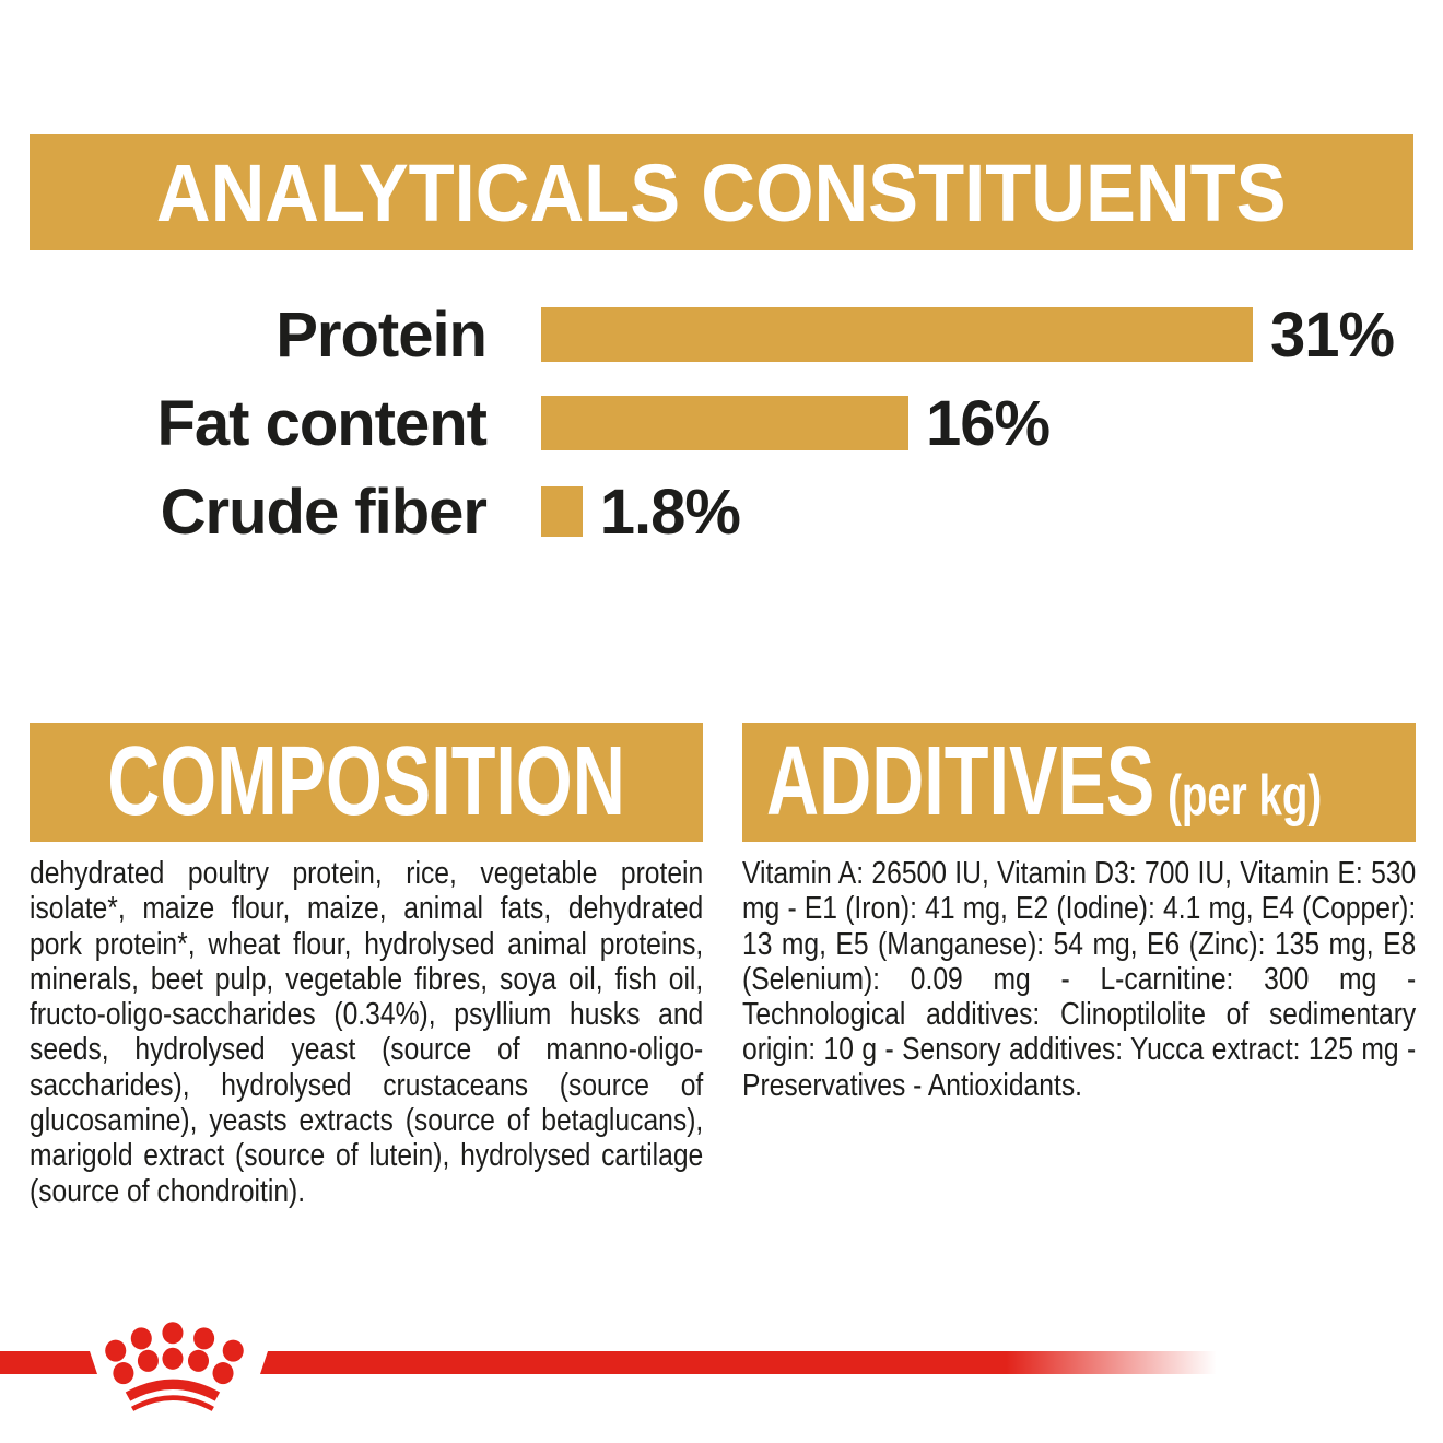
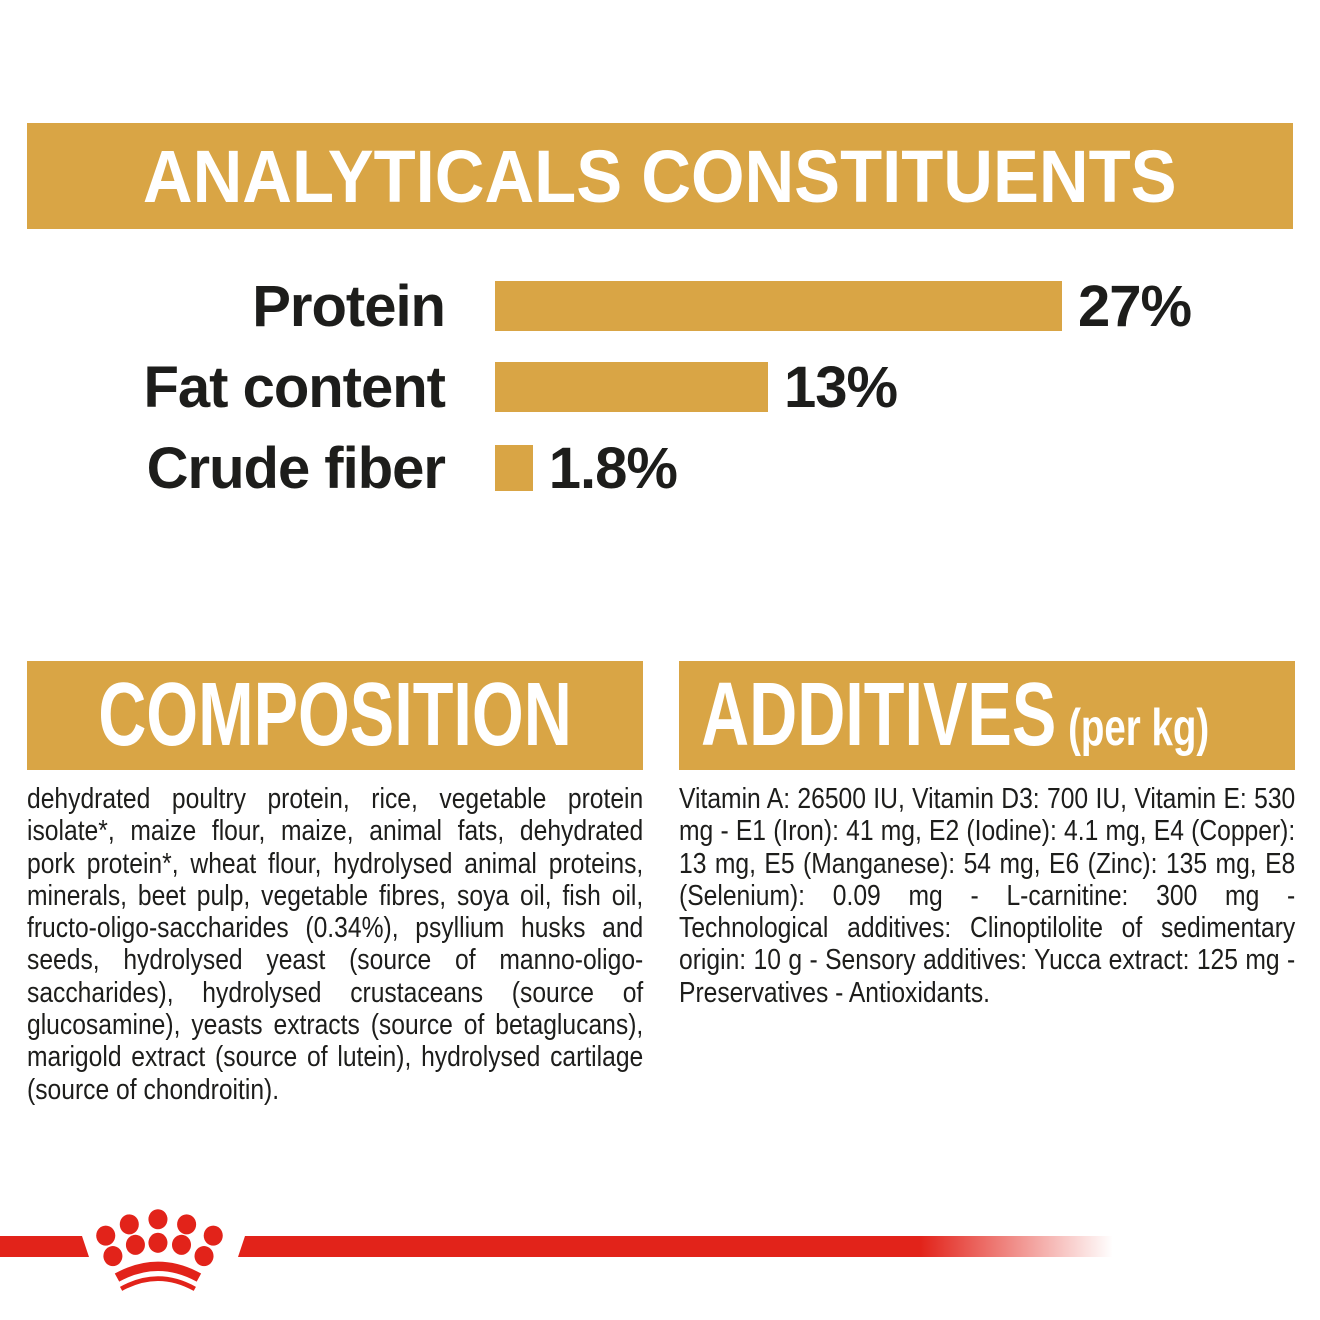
Protein: 31% -> 27%
Fat content: 16% -> 13%
